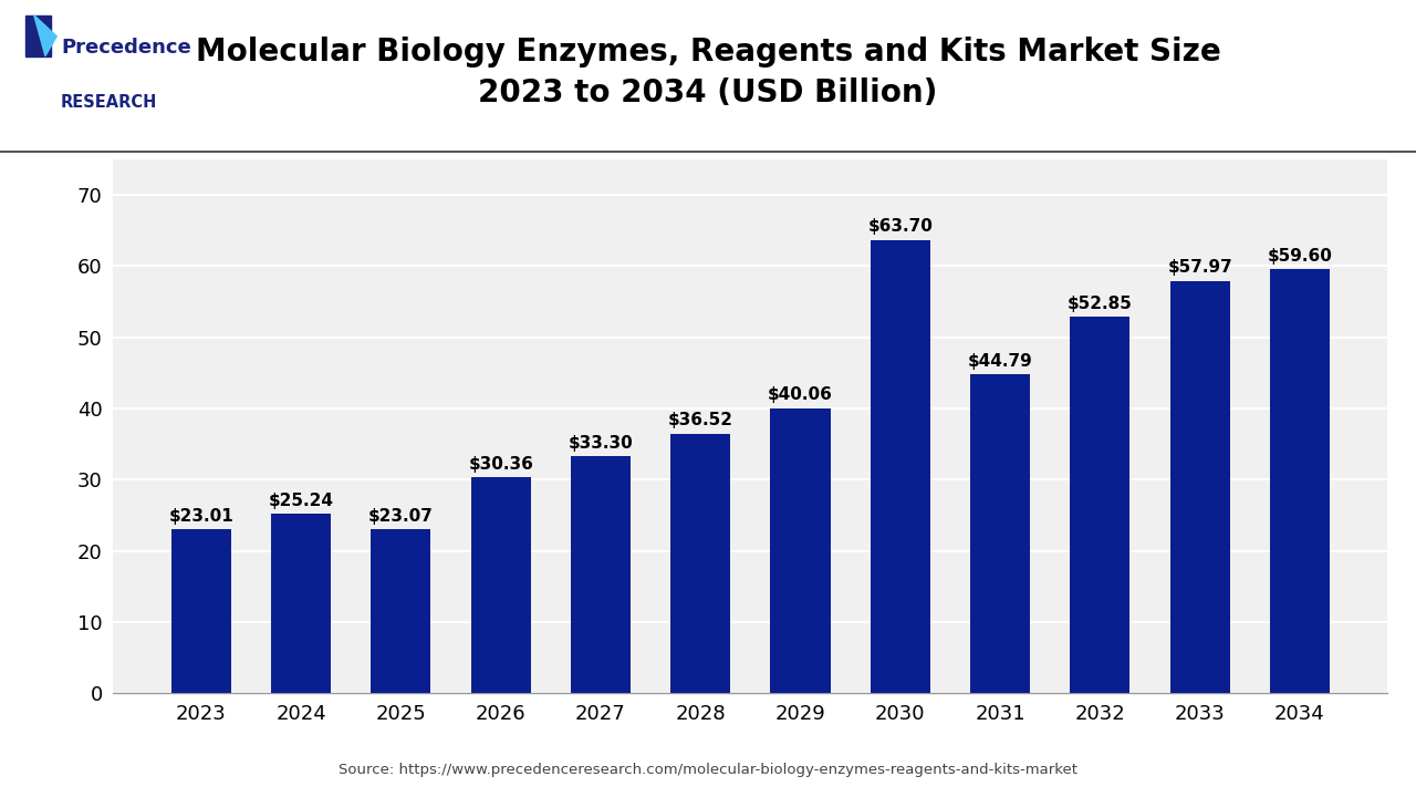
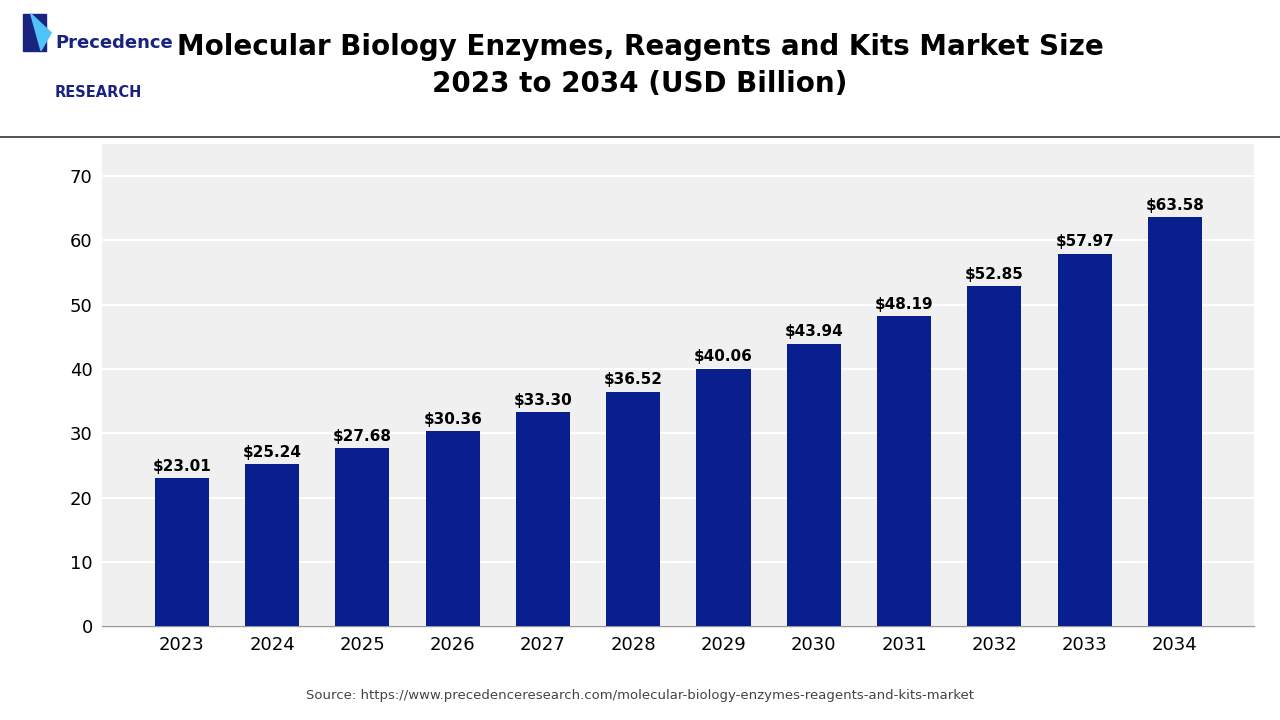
2025: $23.07 -> $27.68
2030: $63.70 -> $43.94
2031: $44.79 -> $48.19
2034: $59.60 -> $63.58
